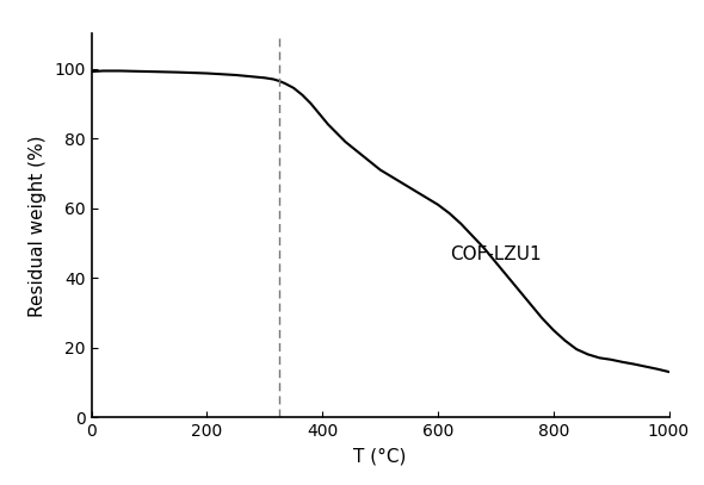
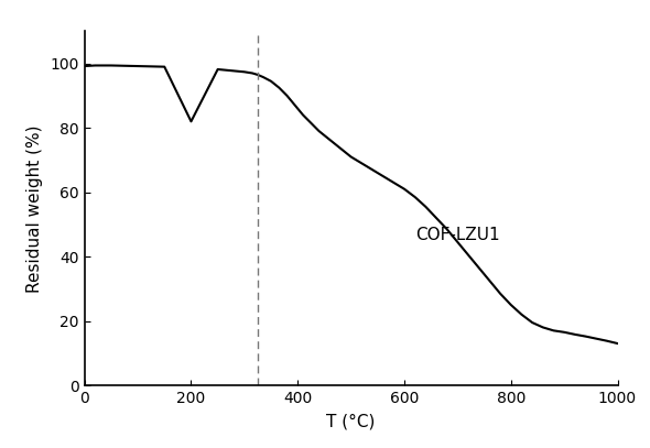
200: 98.7 -> 82.0
